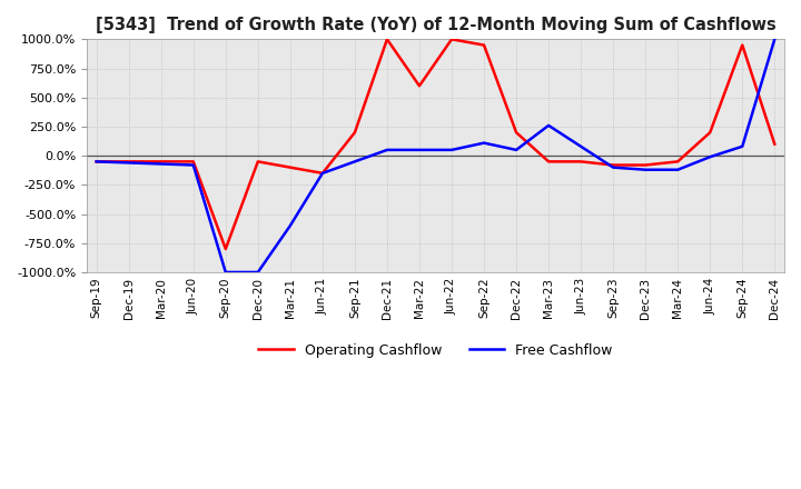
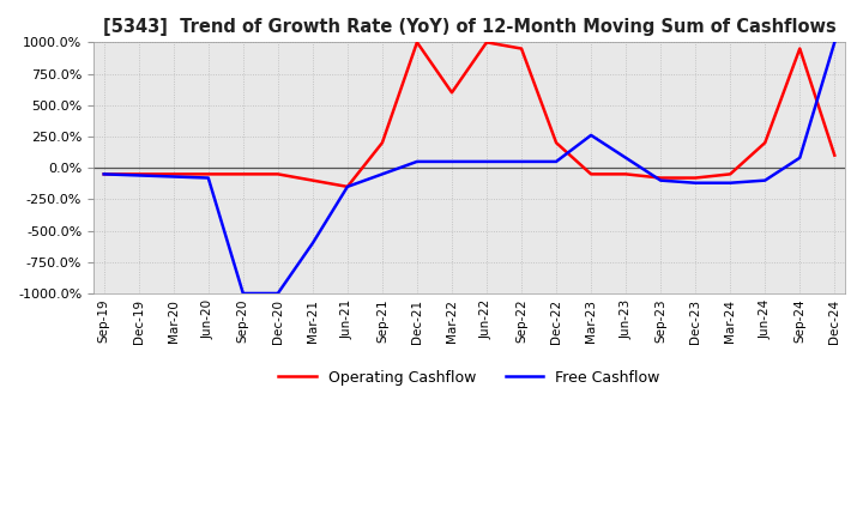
Operating Cashflow/Sep-20: -800% -> -50%
Free Cashflow/Sep-22: 110% -> 50%
Free Cashflow/Jun-24: -10% -> -100%
